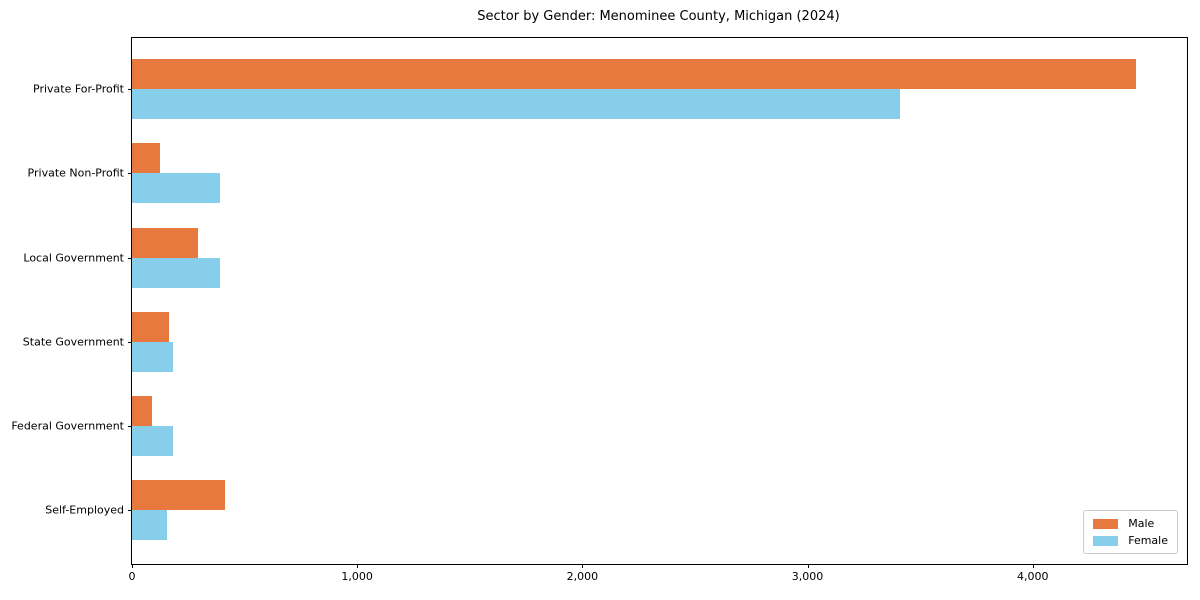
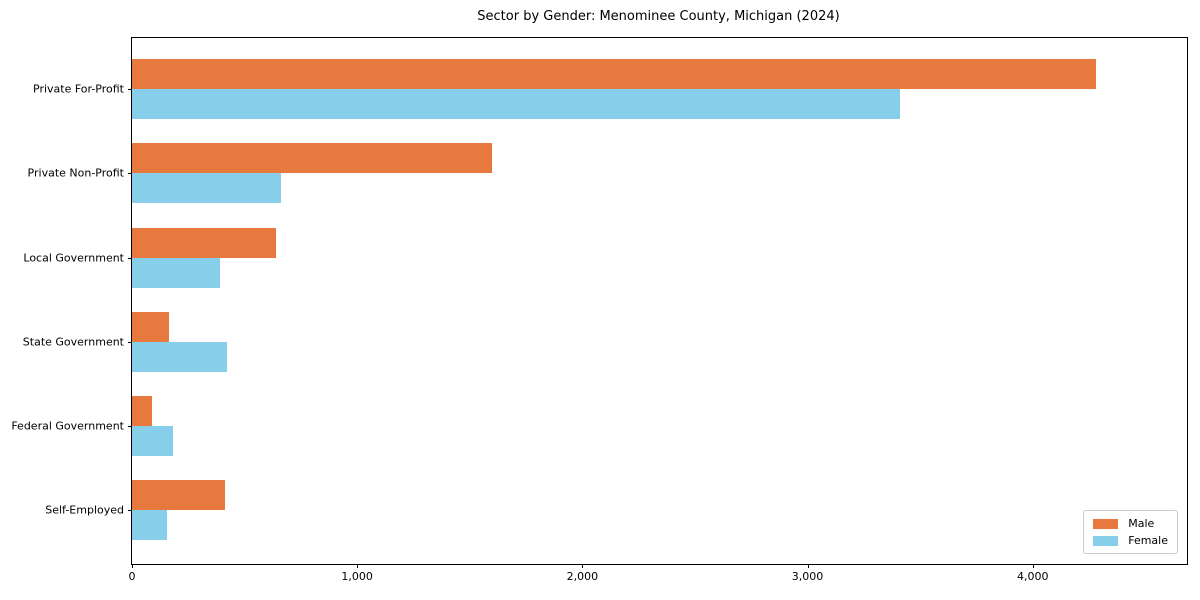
Male/Private For-Profit: 4460 -> 4280
Male/Private Non-Profit: 120 -> 1600
Female/Private Non-Profit: 390 -> 660
Male/Local Government: 300 -> 640
Female/State Government: 180 -> 420
